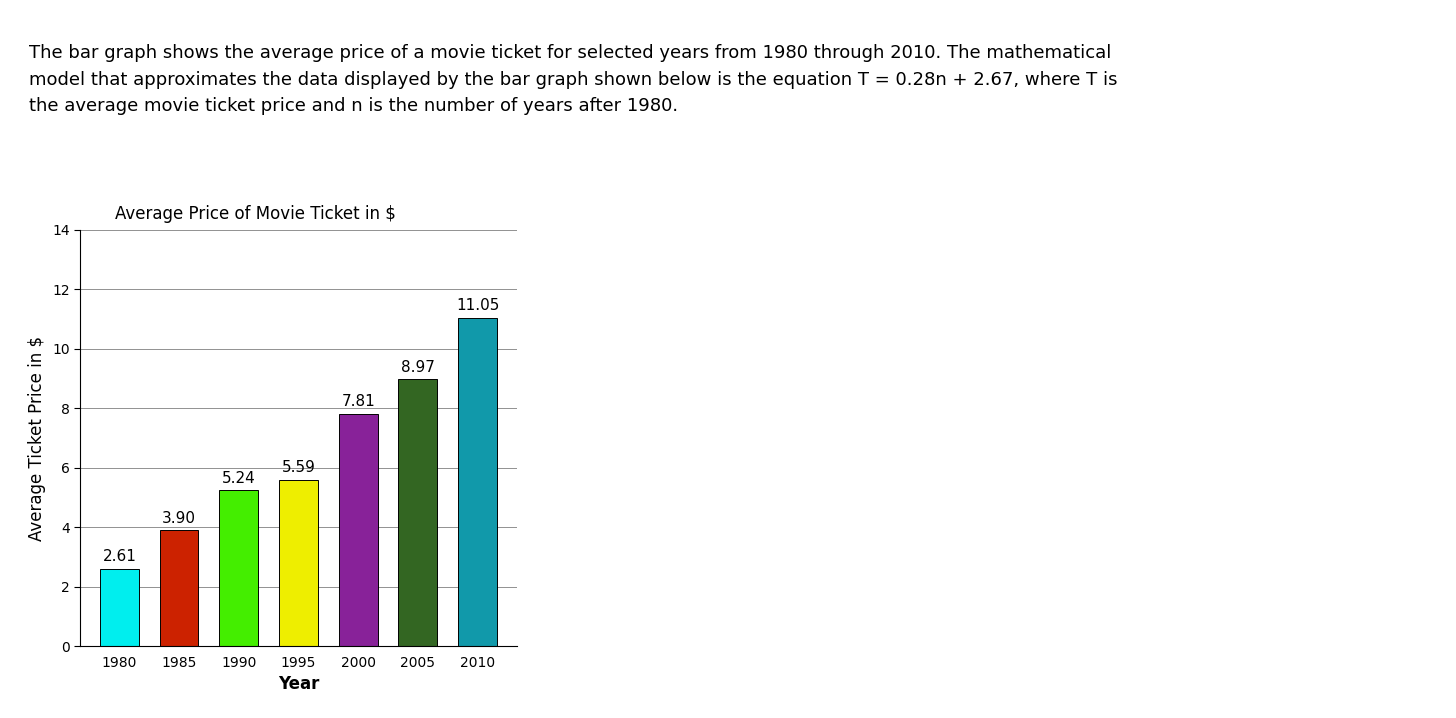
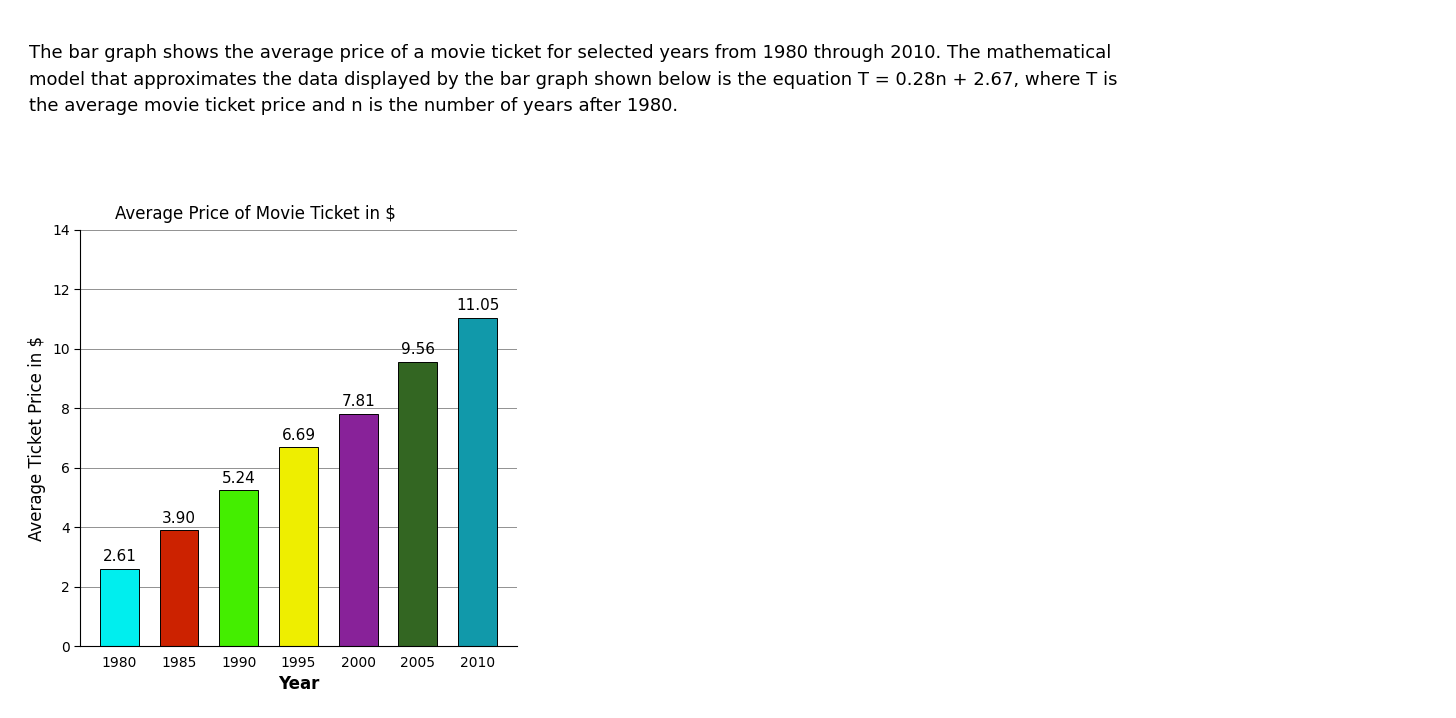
1995: 5.59 -> 6.69
2005: 8.97 -> 9.56
